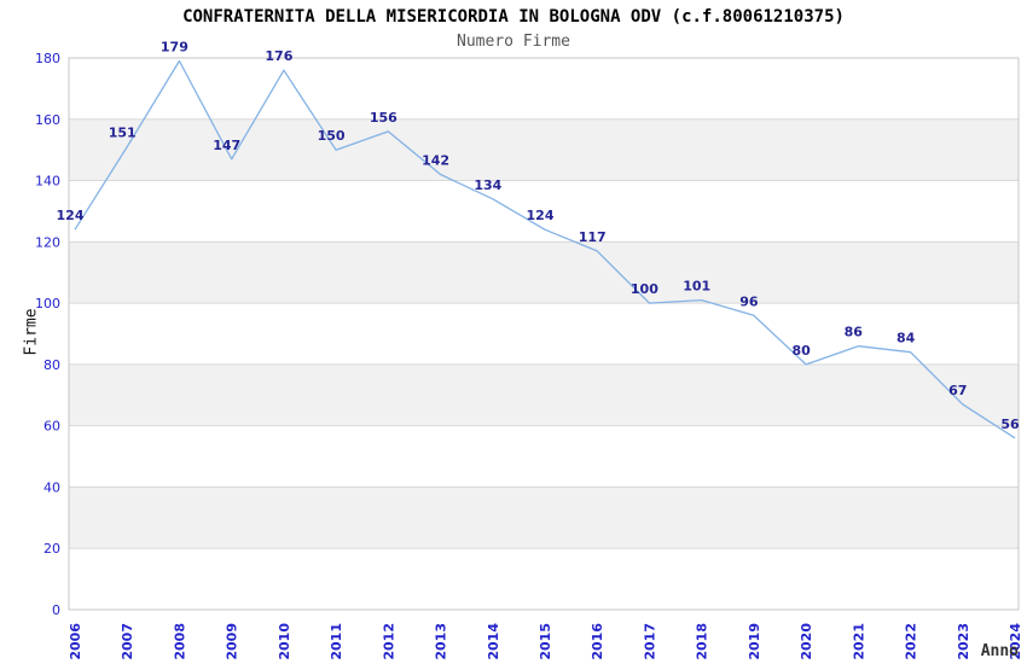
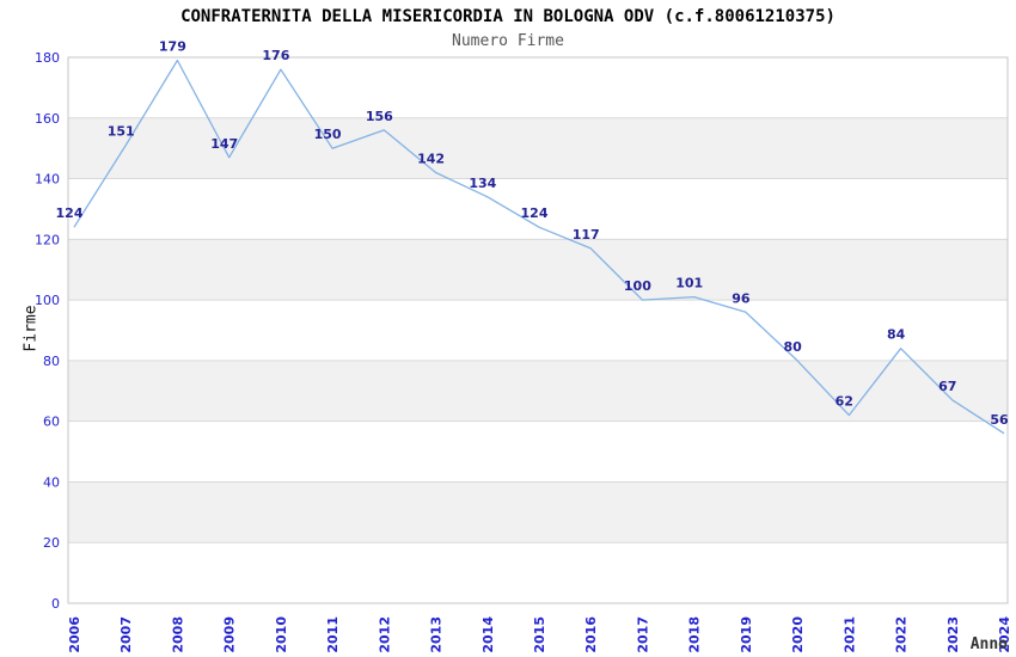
2021: 86 -> 62
